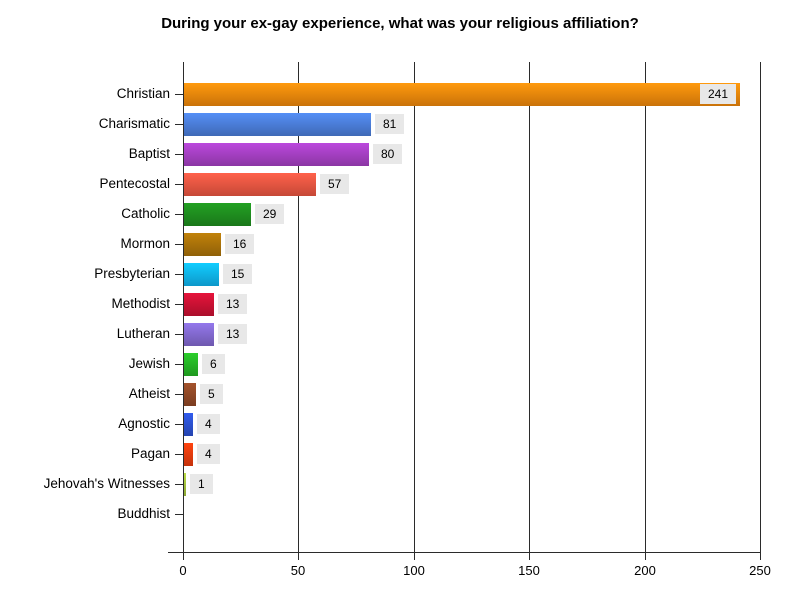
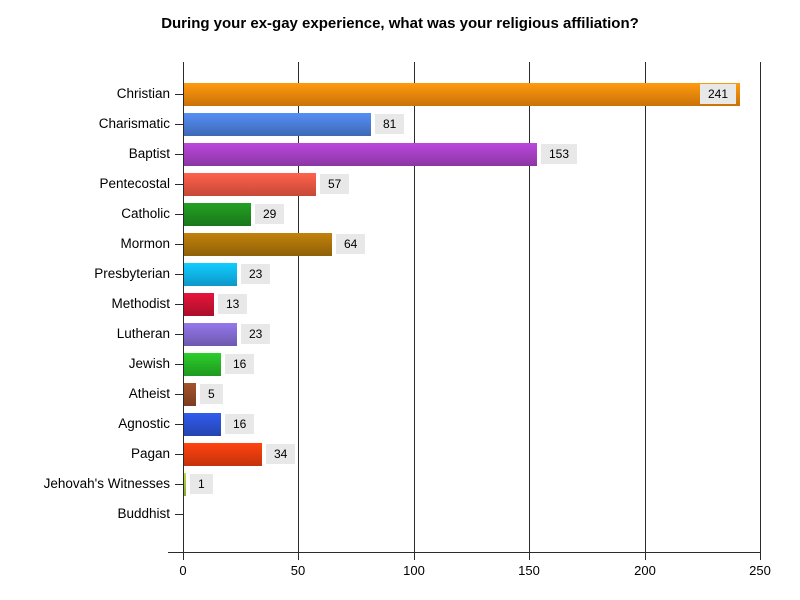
Baptist: 80 -> 153
Mormon: 16 -> 64
Presbyterian: 15 -> 23
Lutheran: 13 -> 23
Jewish: 6 -> 16
Agnostic: 4 -> 16
Pagan: 4 -> 34
